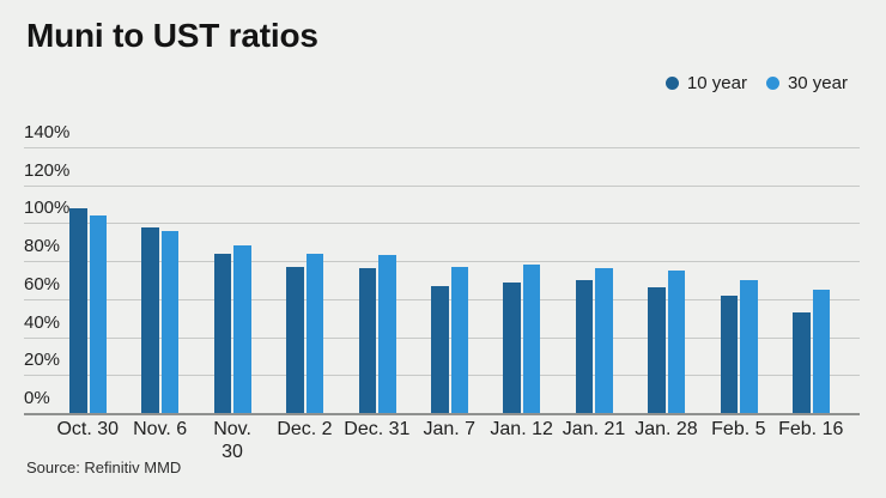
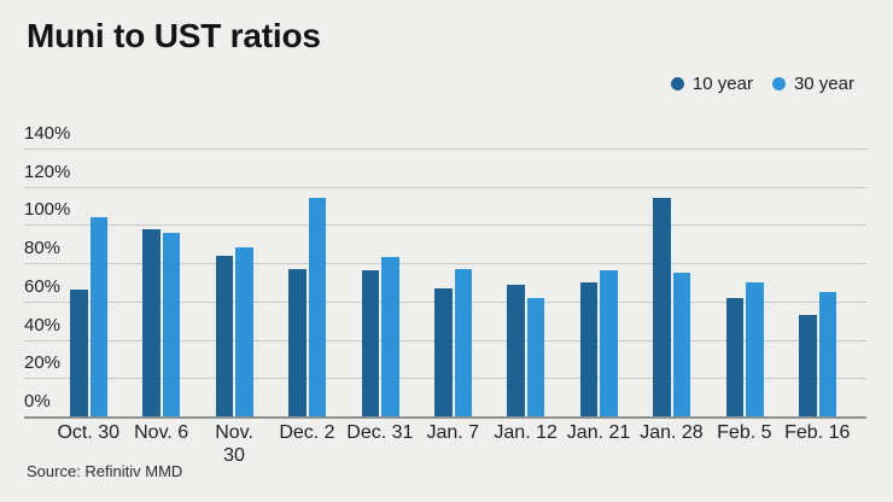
10 year/Oct. 30: 108% -> 66%
30 year/Dec. 2: 84% -> 114%
30 year/Jan. 12: 78% -> 62%
10 year/Jan. 28: 66% -> 114%
